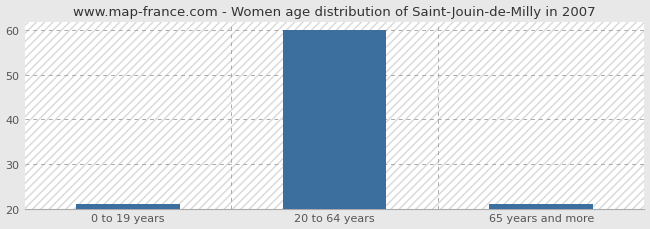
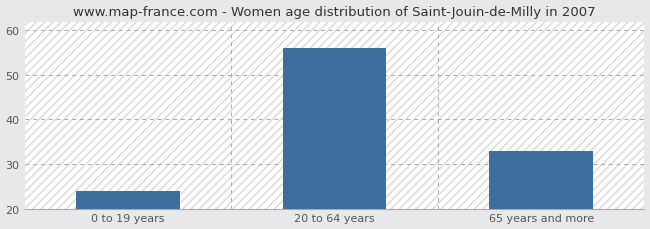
0 to 19 years: 21 -> 24
20 to 64 years: 60 -> 56
65 years and more: 21 -> 33
